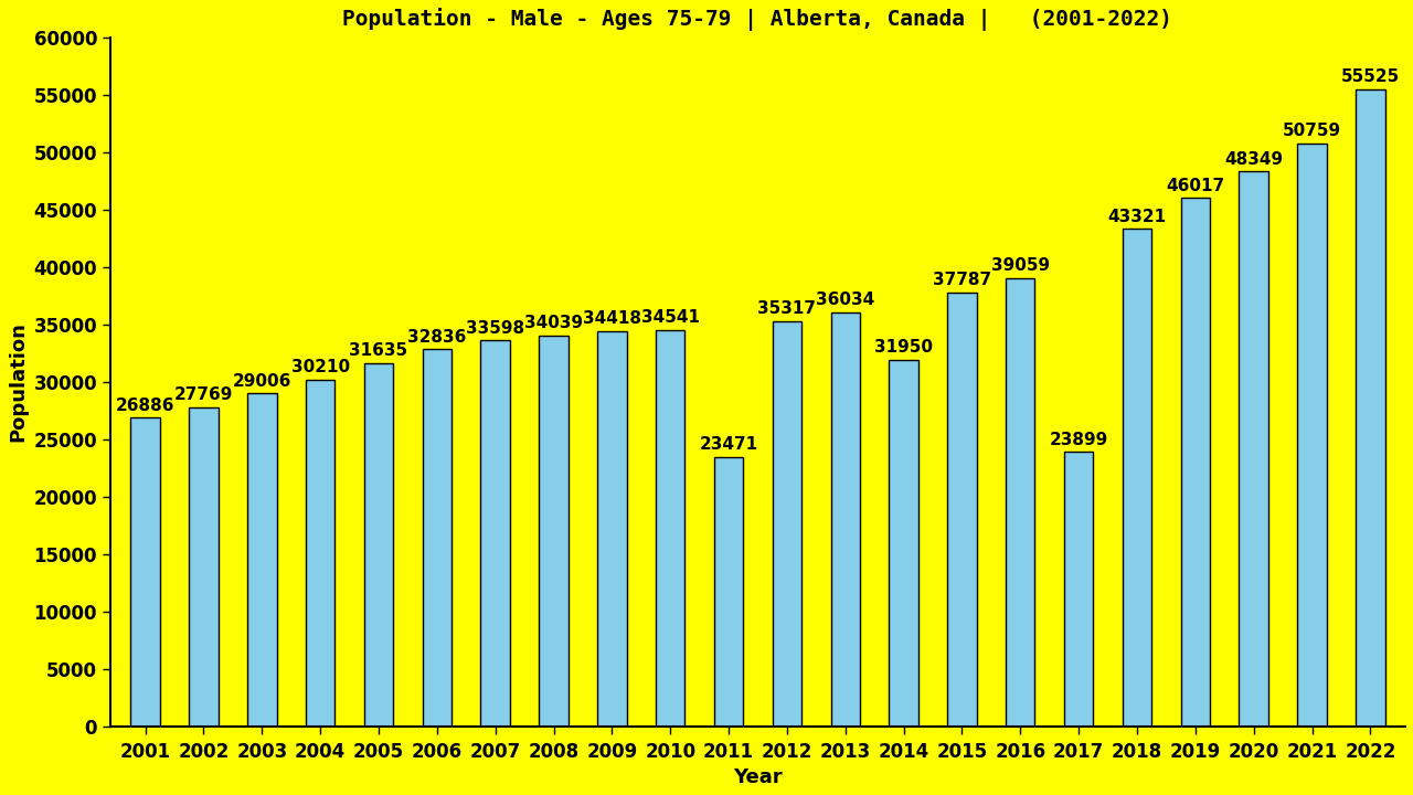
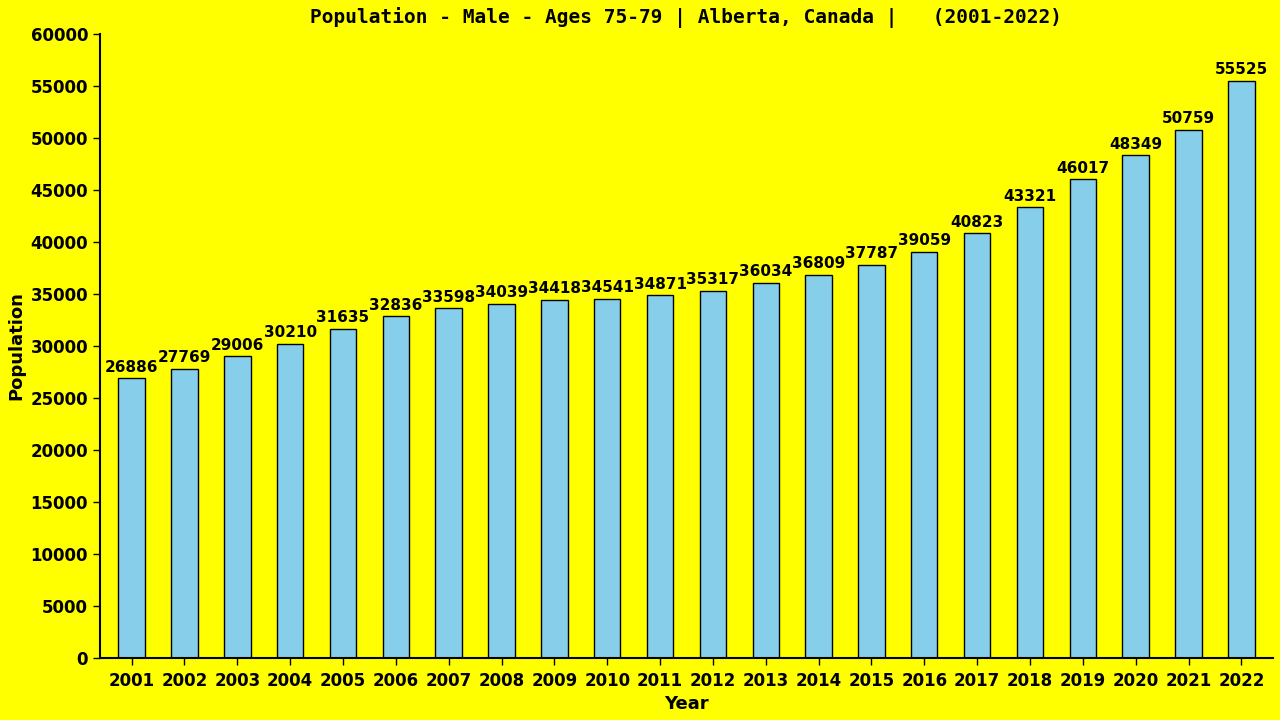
2011: 23471 -> 34871
2014: 31950 -> 36809
2017: 23899 -> 40823
